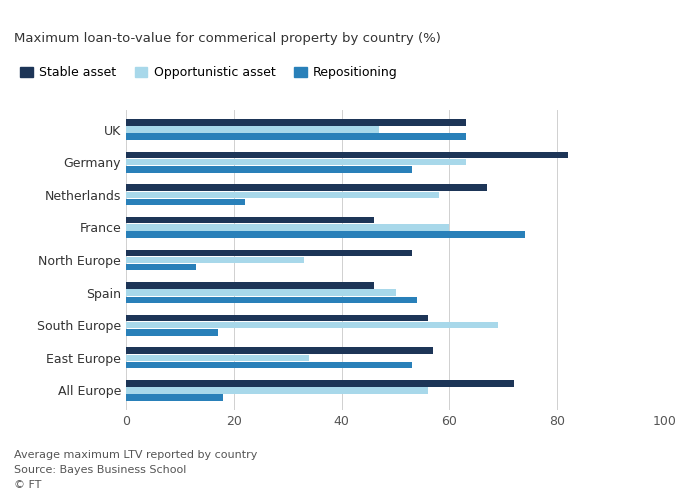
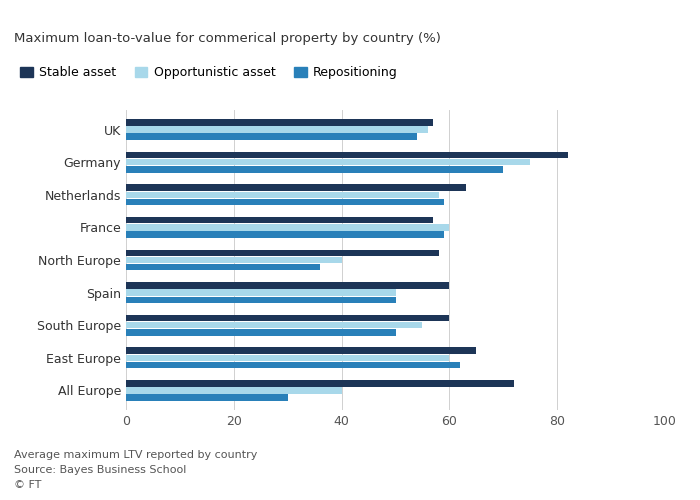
Stable asset/UK: 63 -> 57
Opportunistic asset/UK: 47 -> 56
Repositioning/UK: 63 -> 54
Opportunistic asset/Germany: 63 -> 75
Repositioning/Germany: 53 -> 70
Stable asset/Netherlands: 67 -> 63
Repositioning/Netherlands: 22 -> 59
Stable asset/France: 46 -> 57
Repositioning/France: 74 -> 59
Stable asset/North Europe: 53 -> 58
Opportunistic asset/North Europe: 33 -> 40
Repositioning/North Europe: 13 -> 36
Stable asset/Spain: 46 -> 60
Repositioning/Spain: 54 -> 50
Stable asset/South Europe: 56 -> 60
Opportunistic asset/South Europe: 69 -> 55
Repositioning/South Europe: 17 -> 50
Stable asset/East Europe: 57 -> 65
Opportunistic asset/East Europe: 34 -> 60
Repositioning/East Europe: 53 -> 62
Opportunistic asset/All Europe: 56 -> 40
Repositioning/All Europe: 18 -> 30
